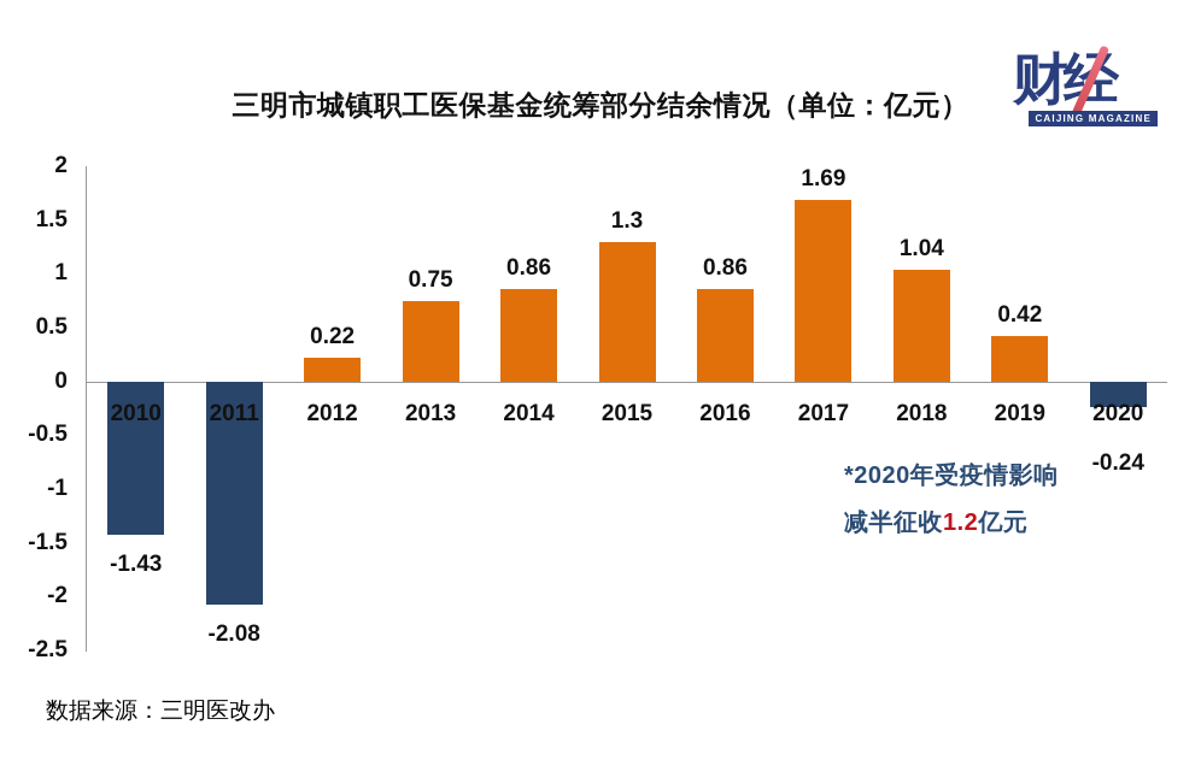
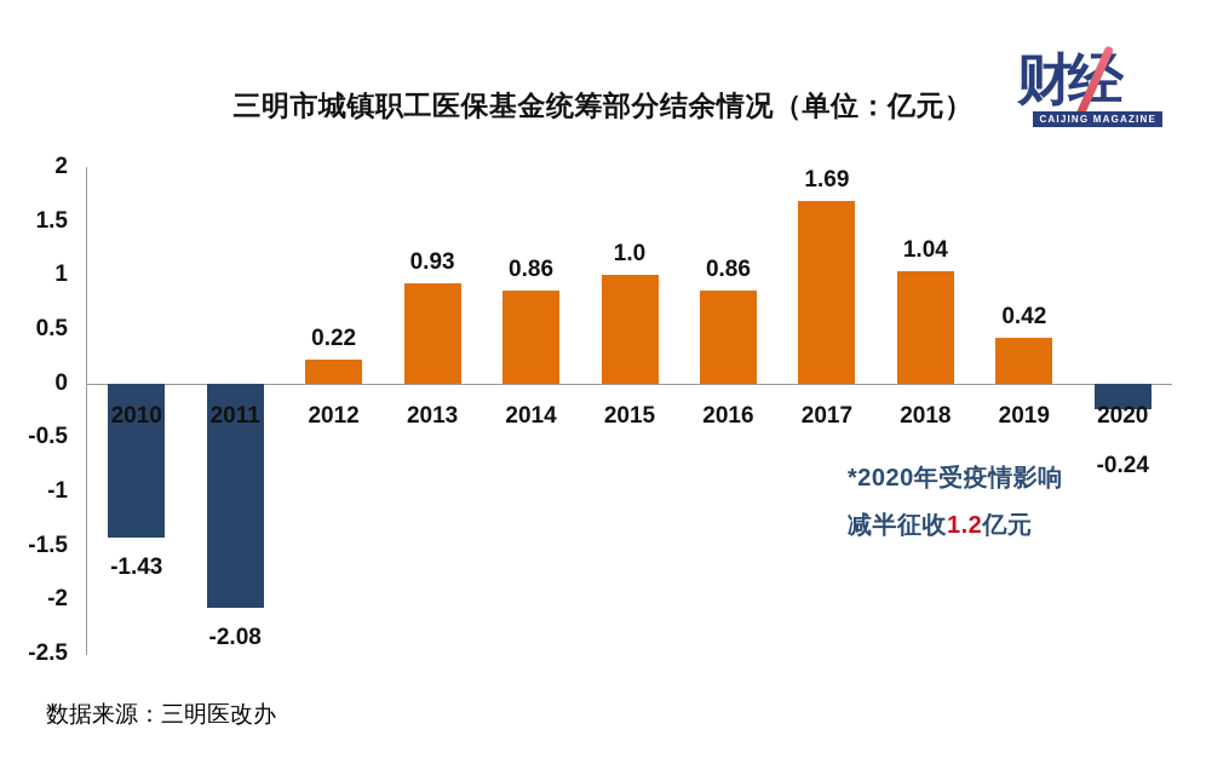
2013: 0.75 -> 0.93
2015: 1.3 -> 1.0
